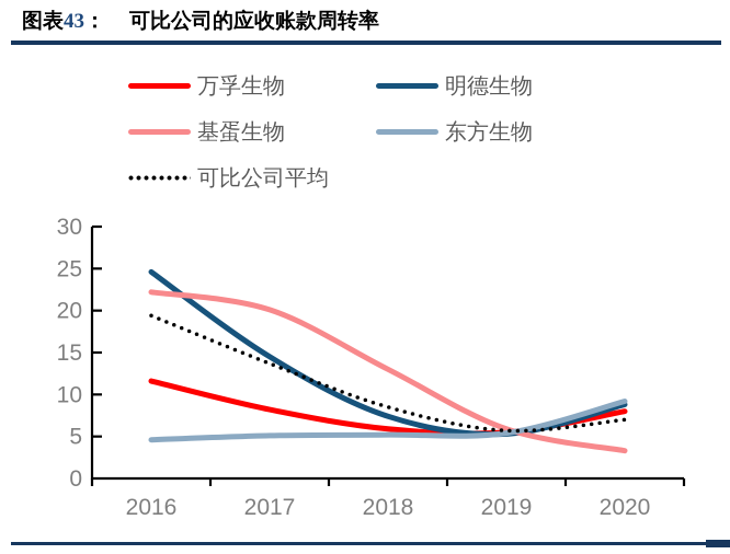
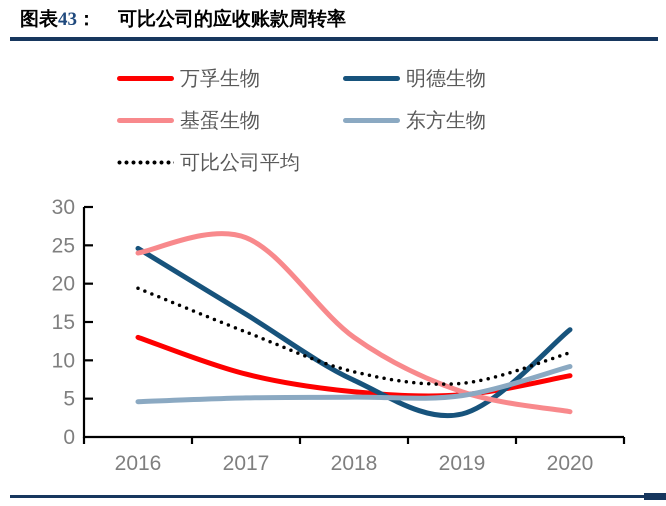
万孚生物/2016: 12 -> 13
基蛋生物/2016: 22 -> 24
明德生物/2017: 14 -> 16
基蛋生物/2017: 20 -> 26
明德生物/2019: 5 -> 3
可比公司平均/2019: 6 -> 7
明德生物/2020: 9 -> 14
可比公司平均/2020: 7 -> 11
